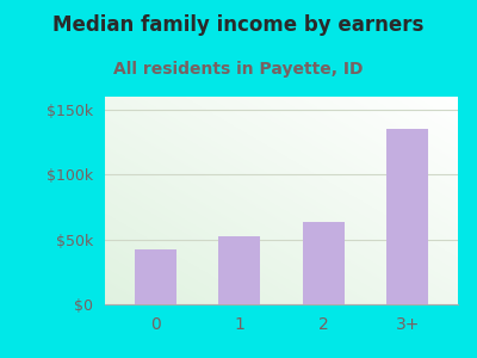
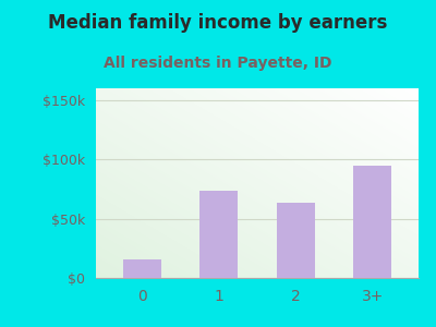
0: $42k -> $16k
1: $52k -> $74k
3+: $135k -> $95k
